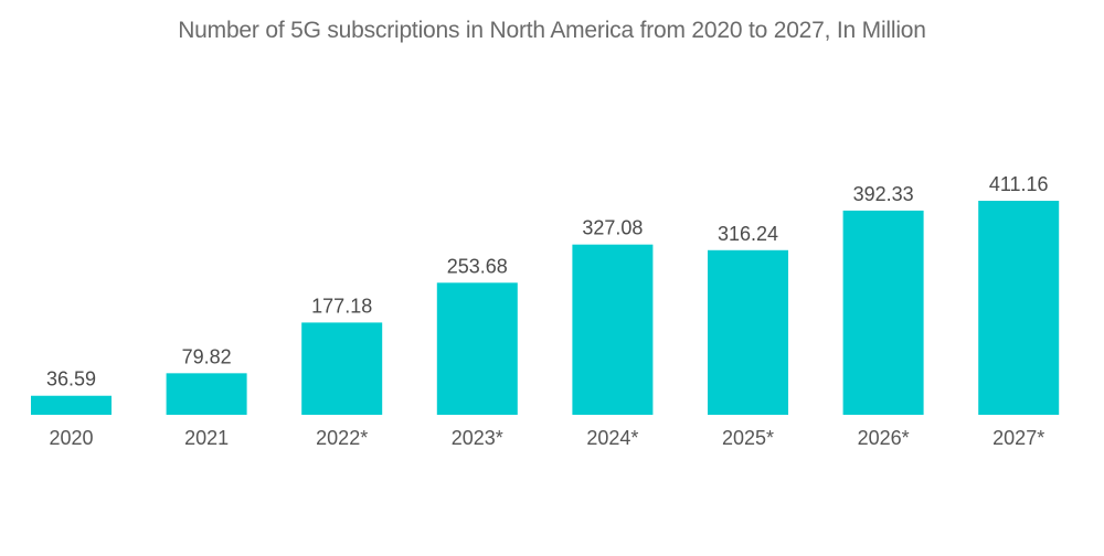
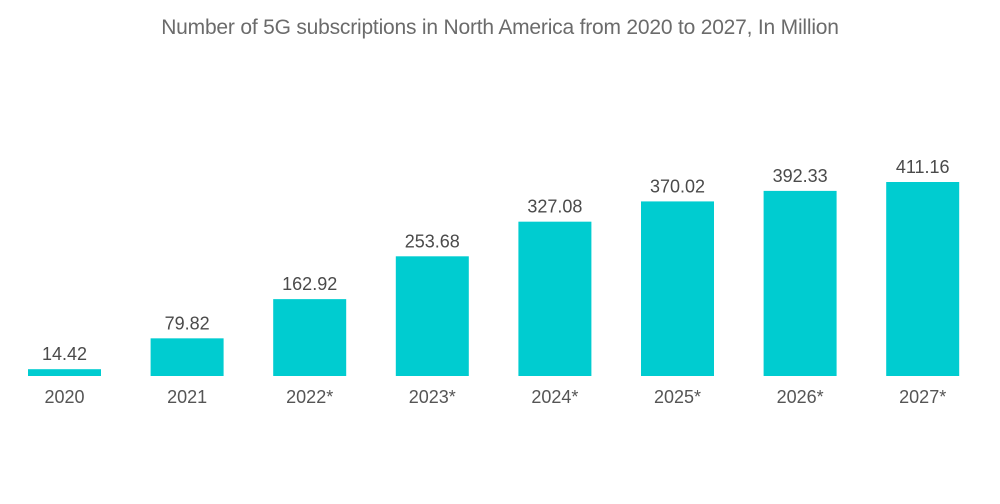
2020: 36.59 -> 14.42
2022*: 177.18 -> 162.92
2025*: 316.24 -> 370.02
